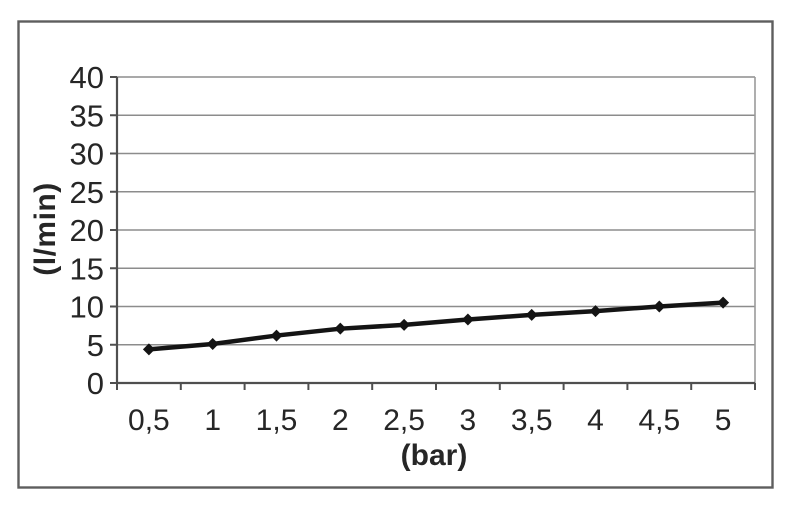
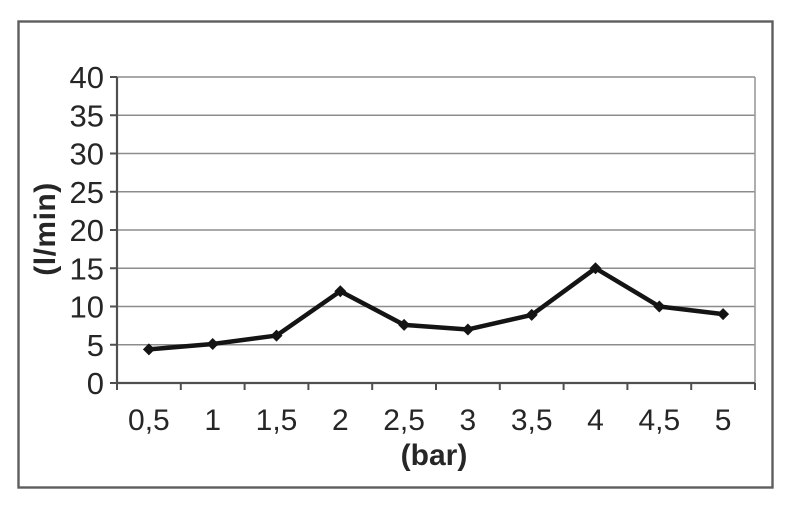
2: 7 -> 12
3: 8 -> 7
4: 9 -> 15
5: 10 -> 9
